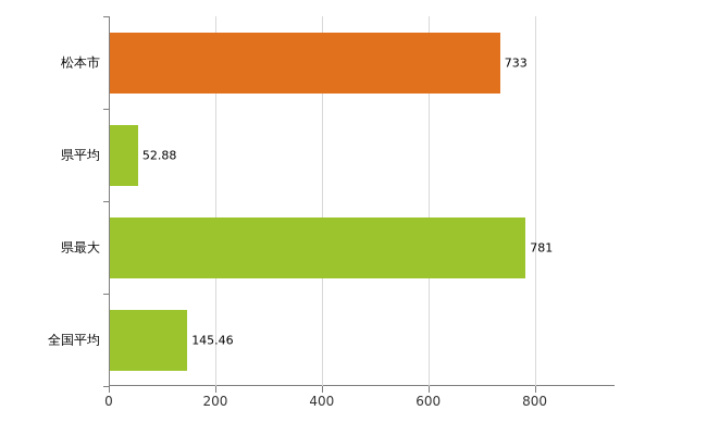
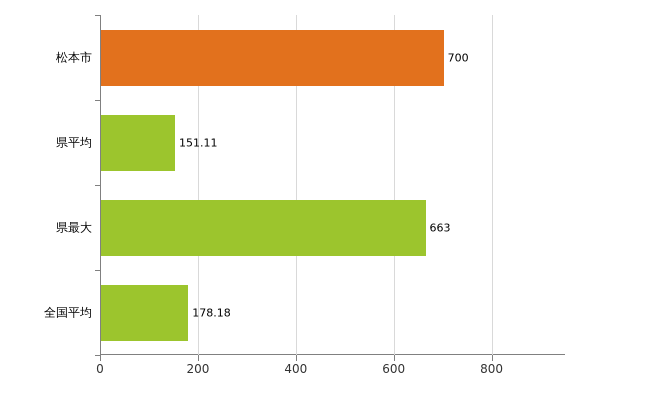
松本市: 733 -> 700
県平均: 52.88 -> 151.11
県最大: 781 -> 663
全国平均: 145.46 -> 178.18
